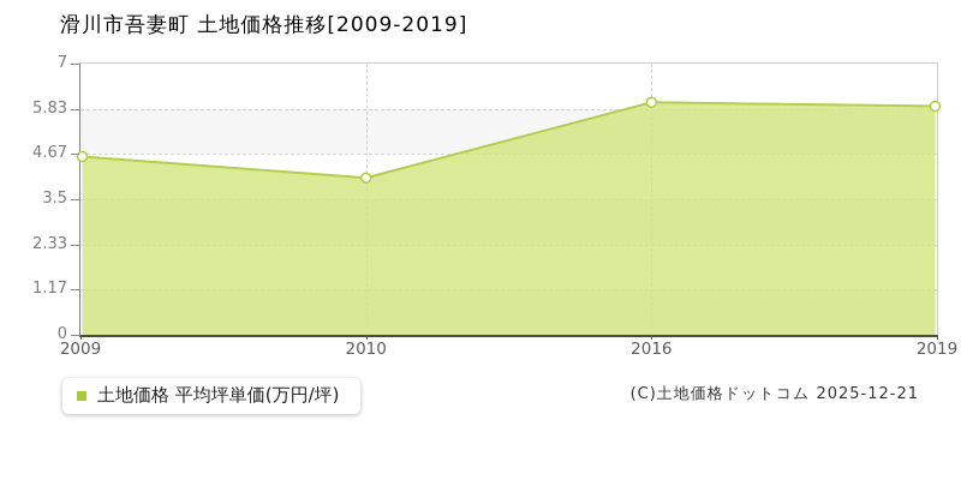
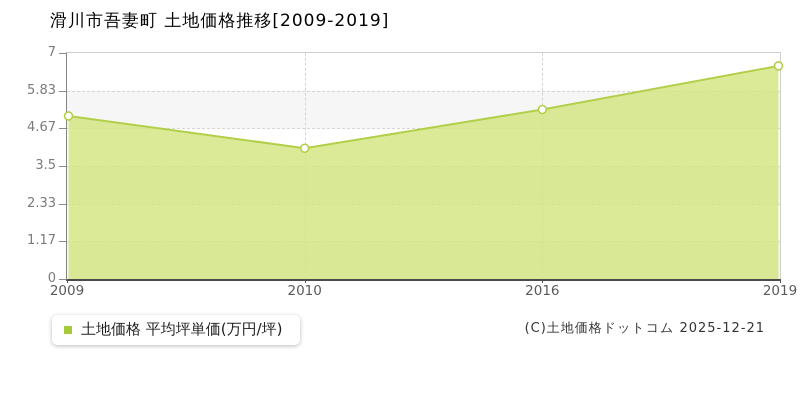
2009: 4.6 -> 5.0
2016: 6.0 -> 5.2
2019: 5.9 -> 6.6
